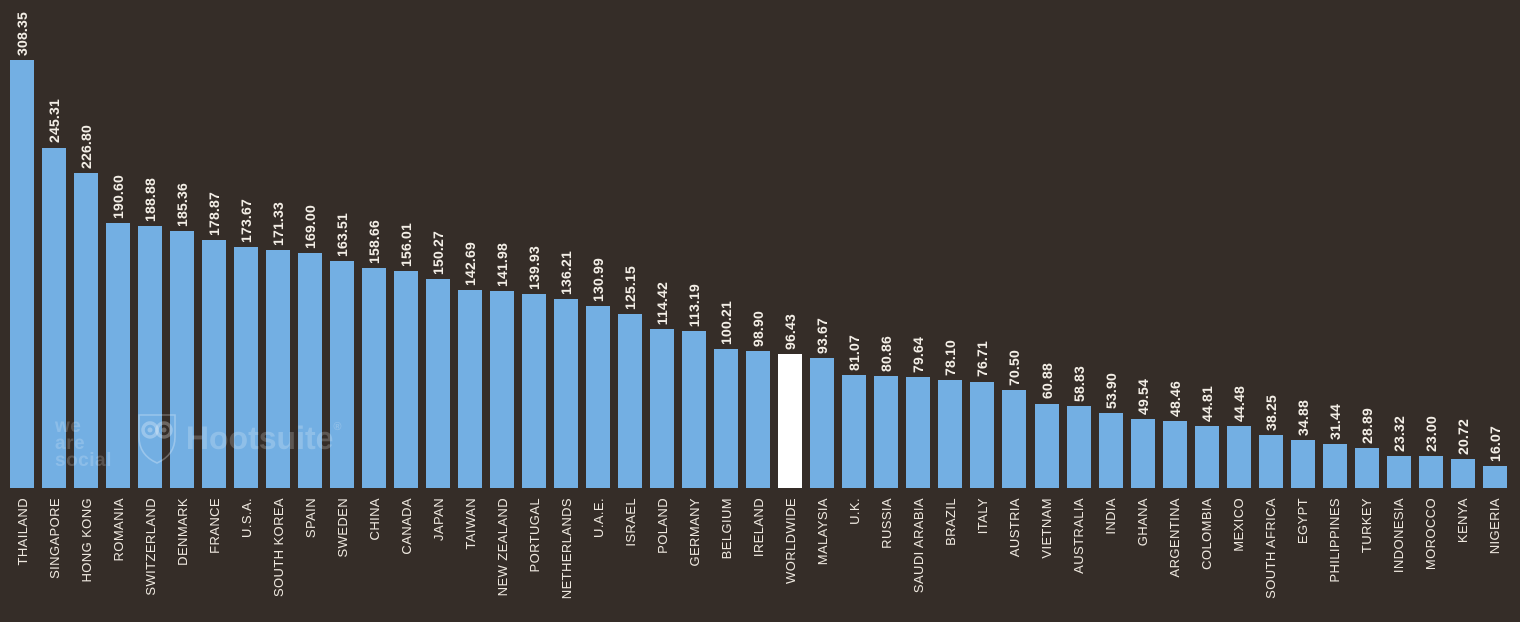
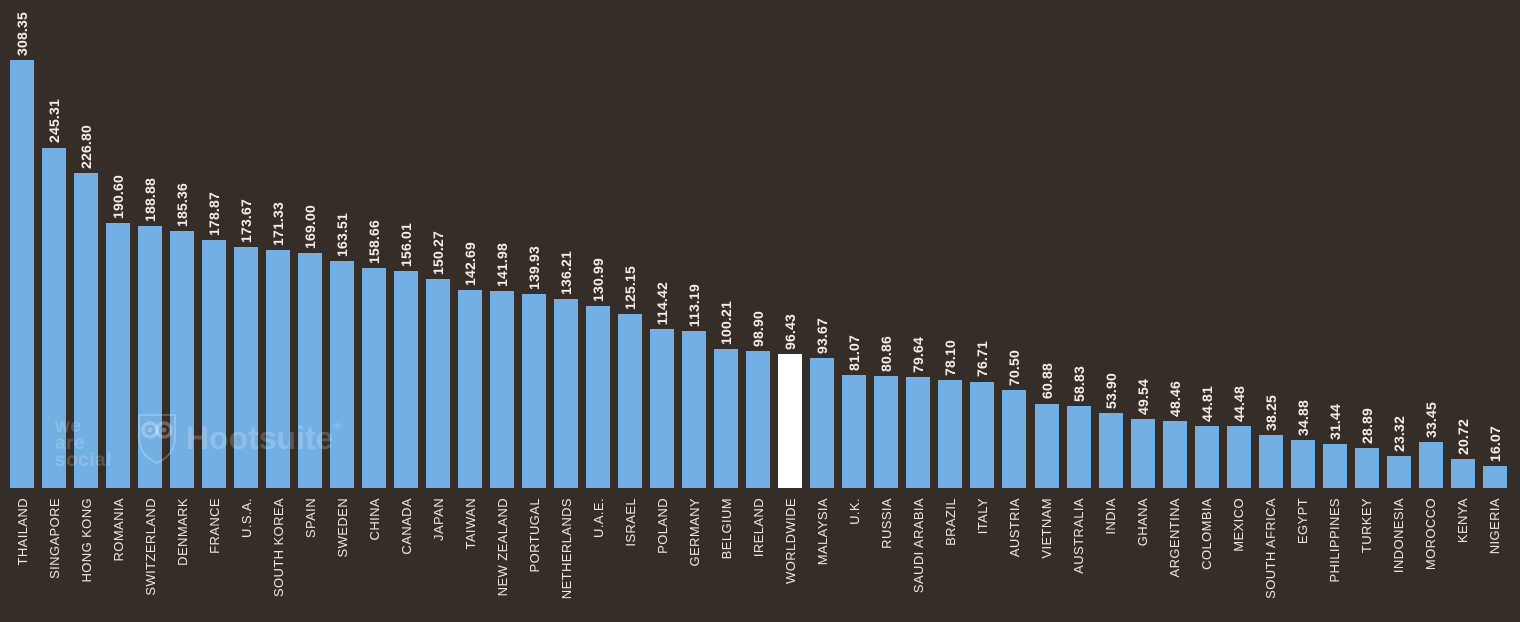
MOROCCO: 23.00 -> 33.45
